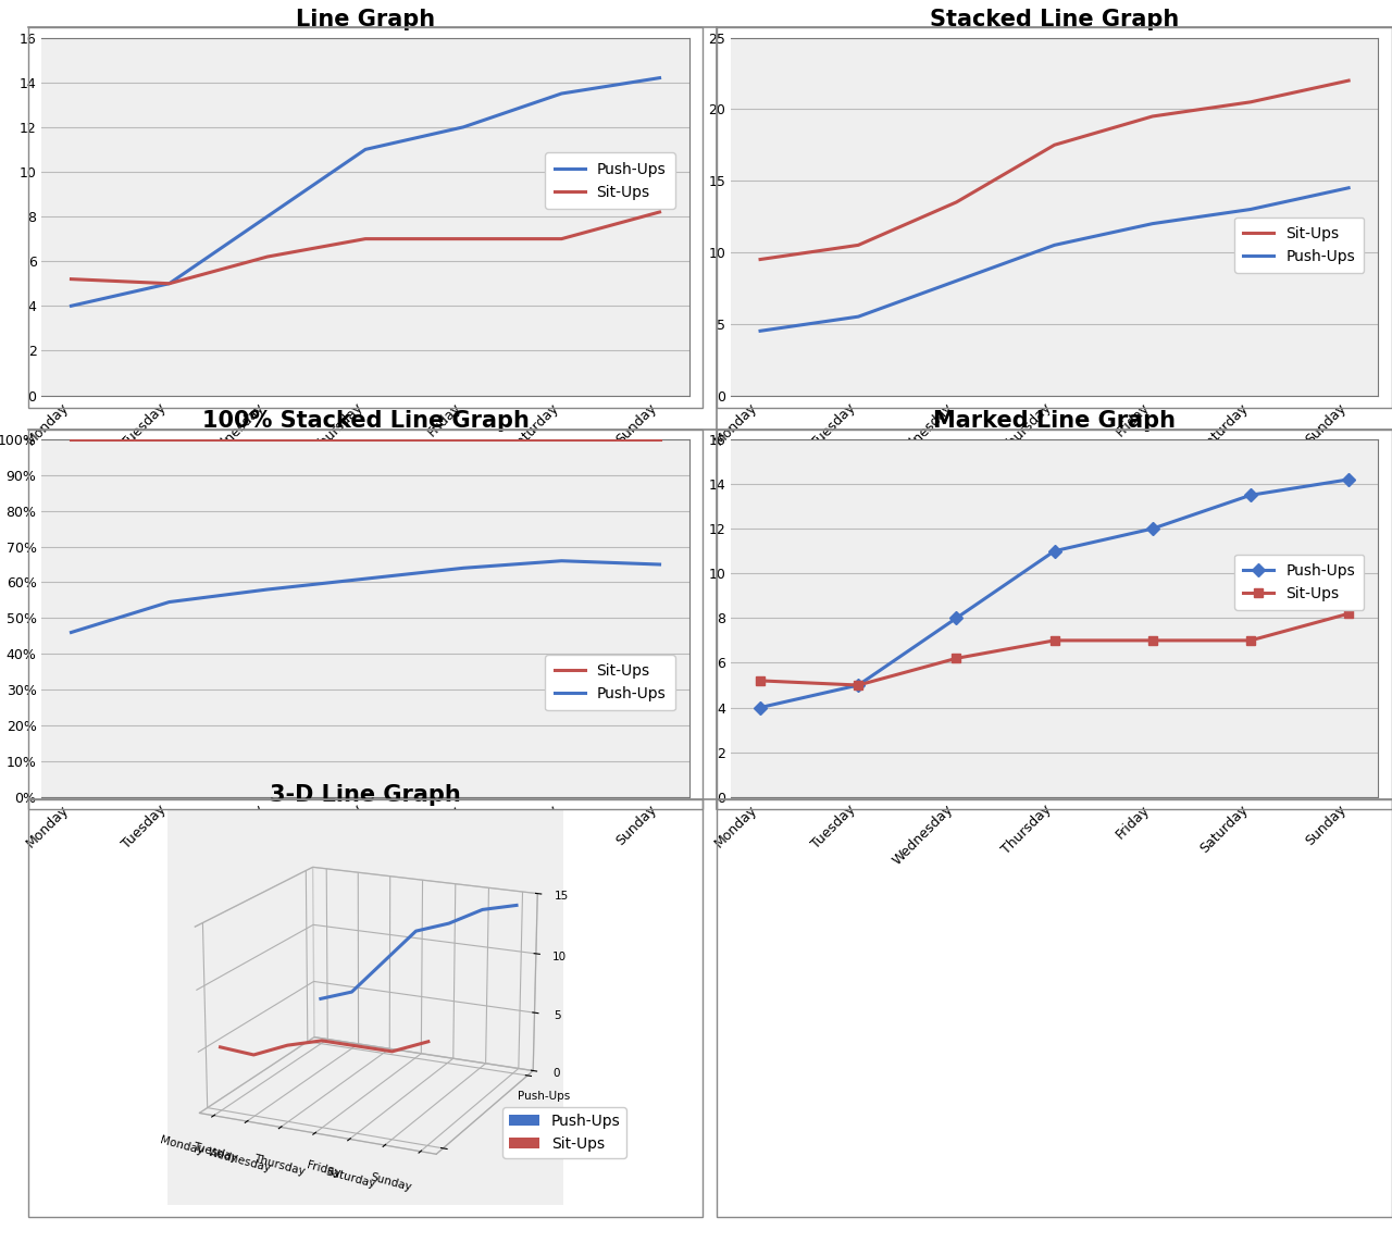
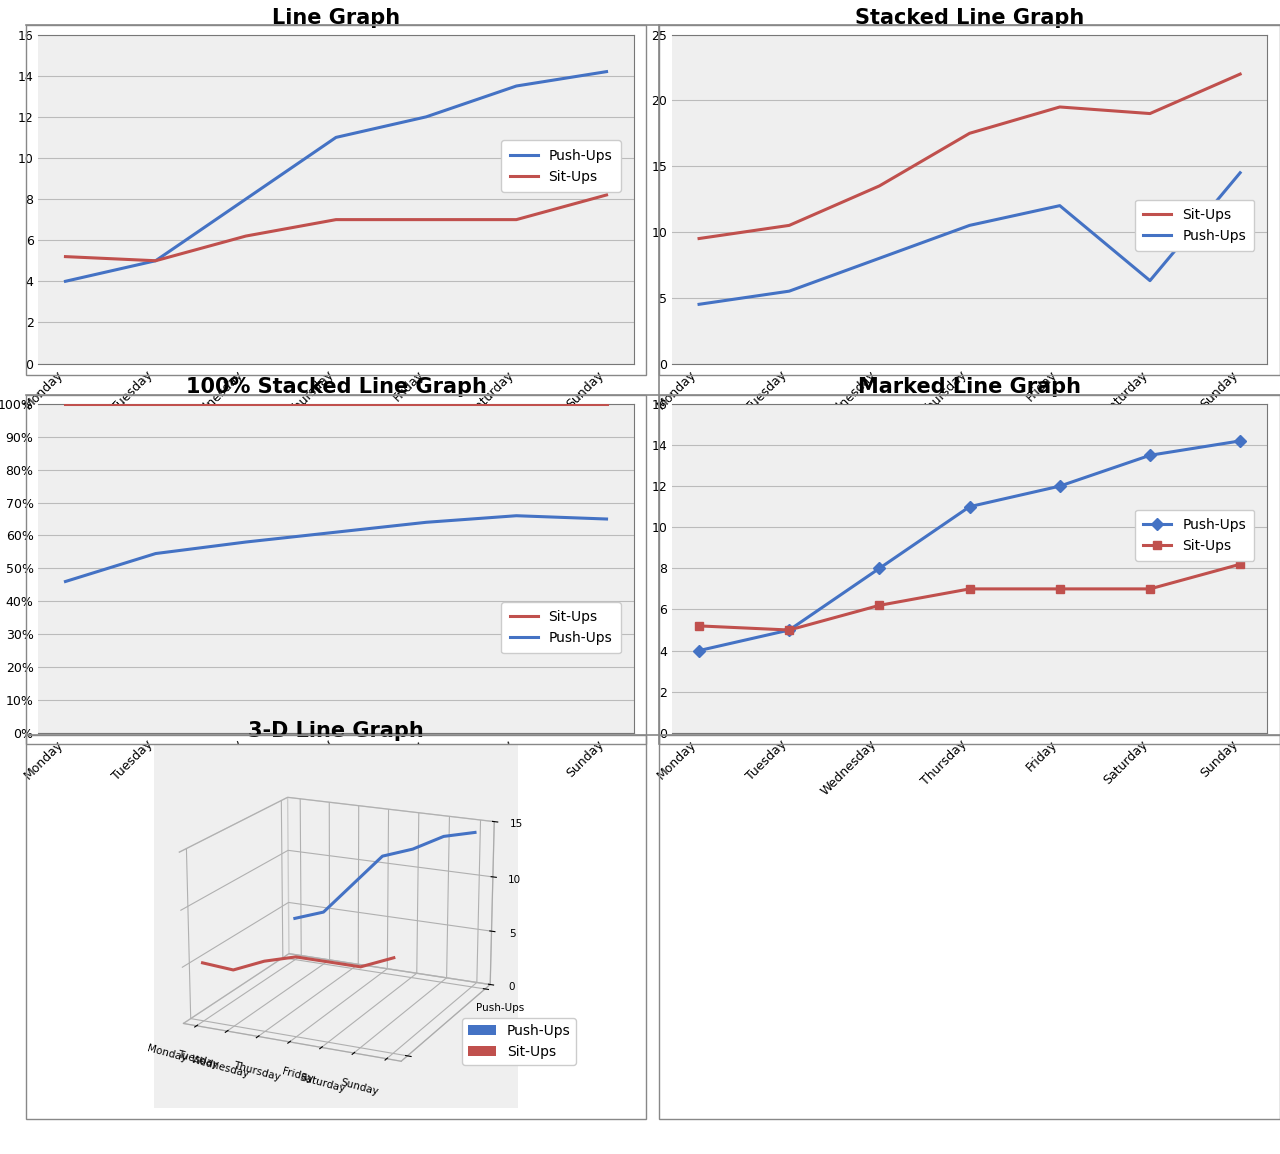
Stacked Line Graph/Sit-Ups/Saturday: 20.5 -> 19.0
Stacked Line Graph/Push-Ups/Saturday: 13.0 -> 6.3
